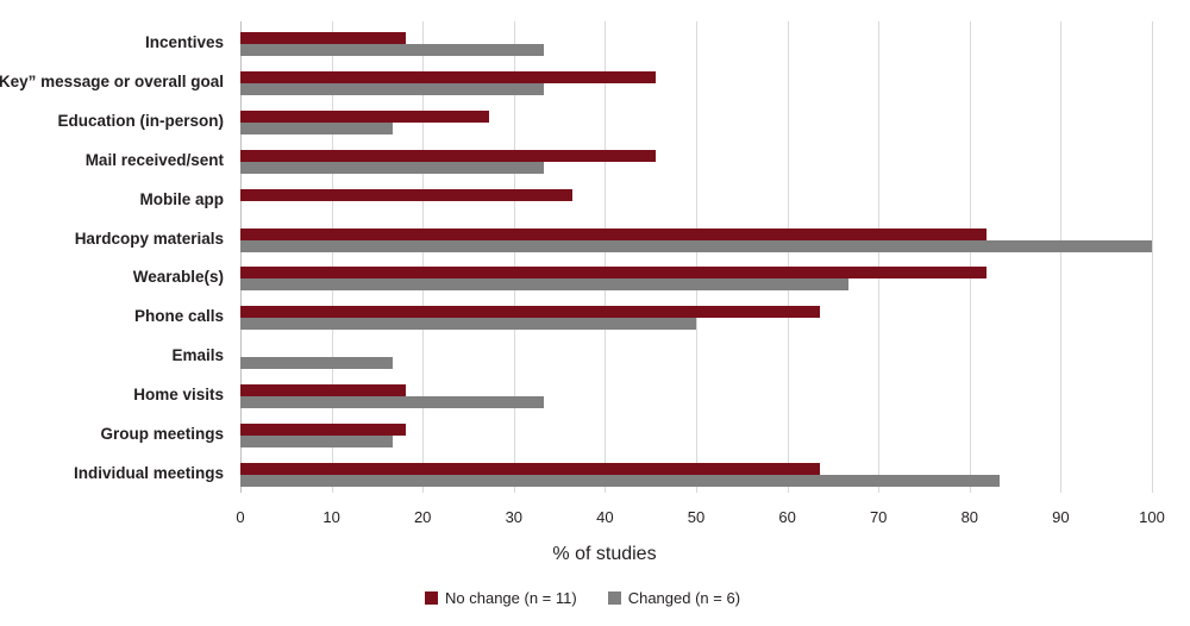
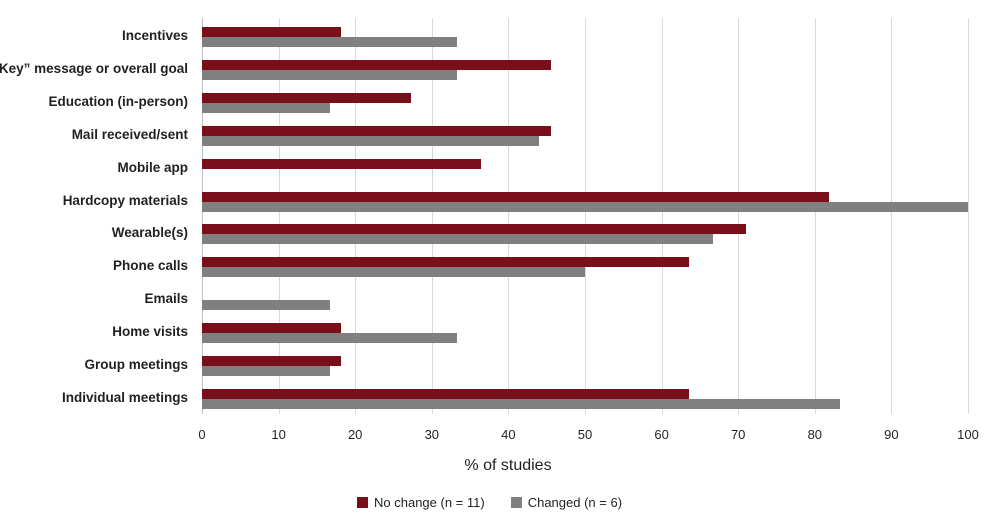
Changed (n = 6)/Mail received/sent: 33 -> 44
No change (n = 11)/Wearable(s): 82 -> 71
